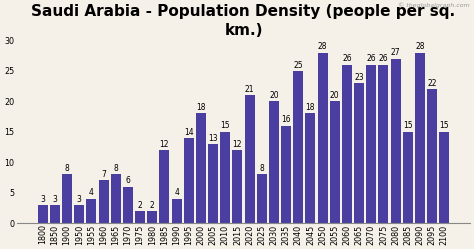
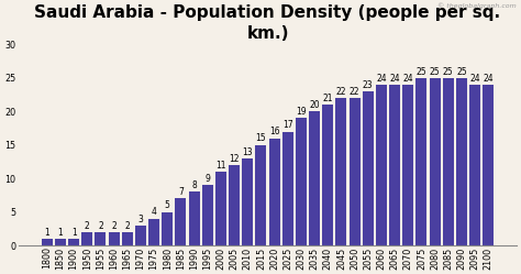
1800: 3 -> 1
1850: 3 -> 1
1900: 8 -> 1
1950: 3 -> 2
1955: 4 -> 2
1960: 7 -> 2
1965: 8 -> 2
1970: 6 -> 3
1975: 2 -> 4
1980: 2 -> 5
1985: 12 -> 7
1990: 4 -> 8
1995: 14 -> 9
2000: 18 -> 11
2005: 13 -> 12
2010: 15 -> 13
2015: 12 -> 15
2020: 21 -> 16
2025: 8 -> 17
2030: 20 -> 19
2035: 16 -> 20
2040: 25 -> 21
2045: 18 -> 22
2050: 28 -> 22
2055: 20 -> 23
2060: 26 -> 24
2065: 23 -> 24
2070: 26 -> 24
2075: 26 -> 25
2080: 27 -> 25
2085: 15 -> 25
2090: 28 -> 25
2095: 22 -> 24
2100: 15 -> 24
